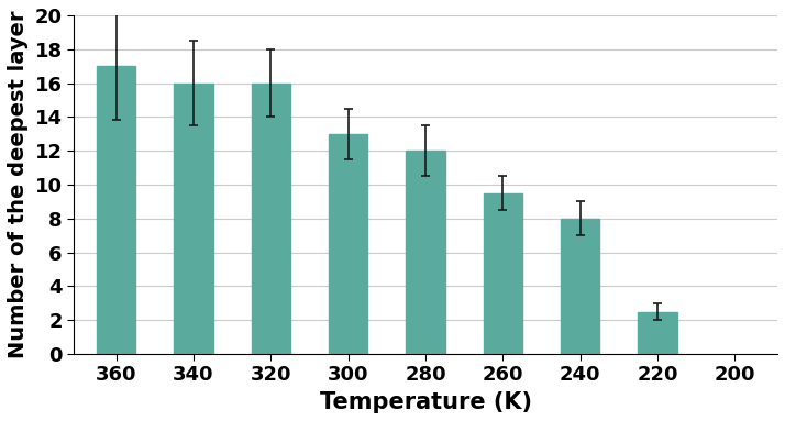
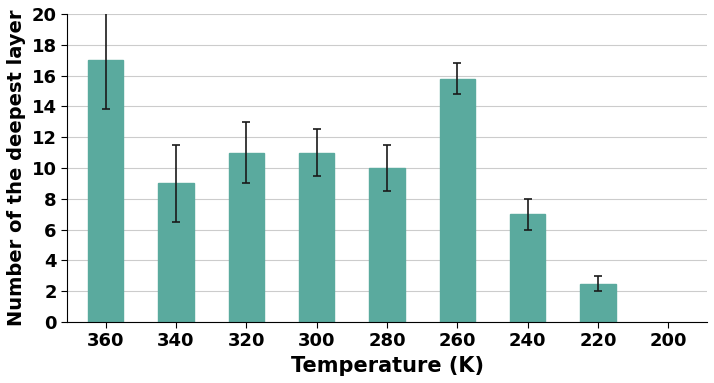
340: 16.0 -> 9.0
320: 16.0 -> 11.0
300: 13.0 -> 11.0
280: 12.0 -> 10.0
260: 9.5 -> 15.8
240: 8.0 -> 7.0
